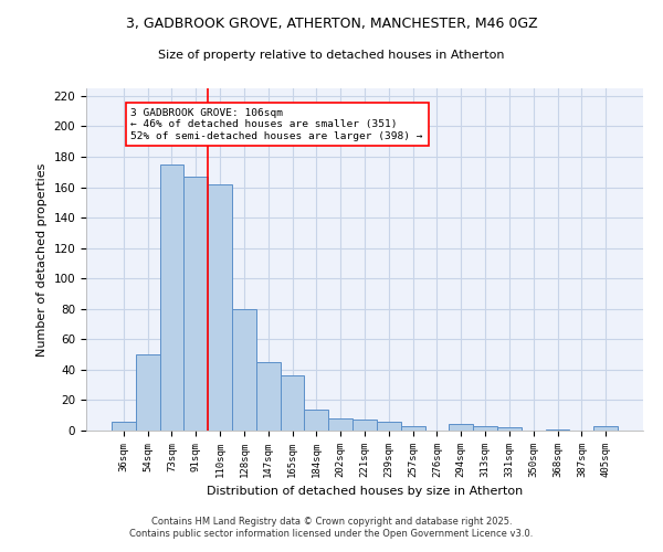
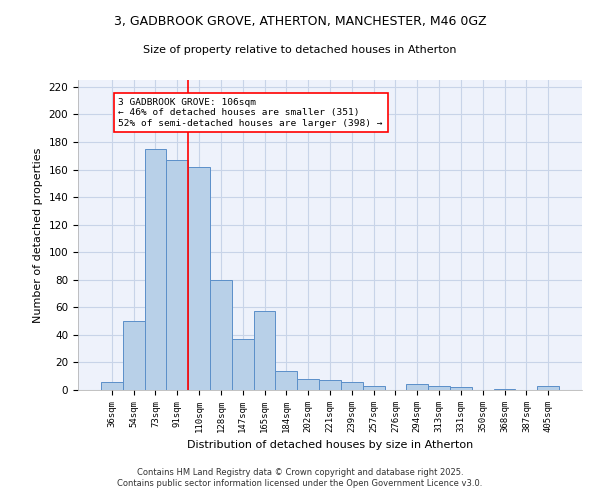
147sqm: 45 -> 37
165sqm: 36 -> 57
